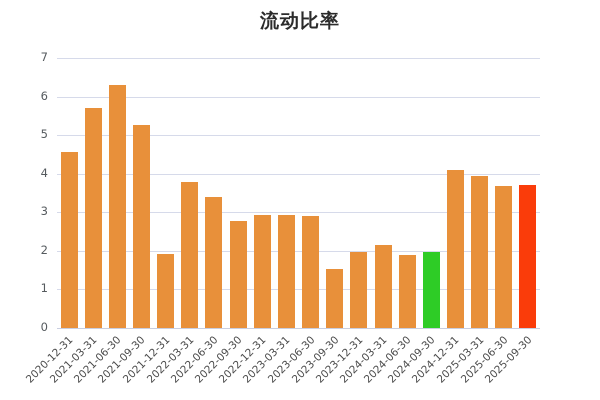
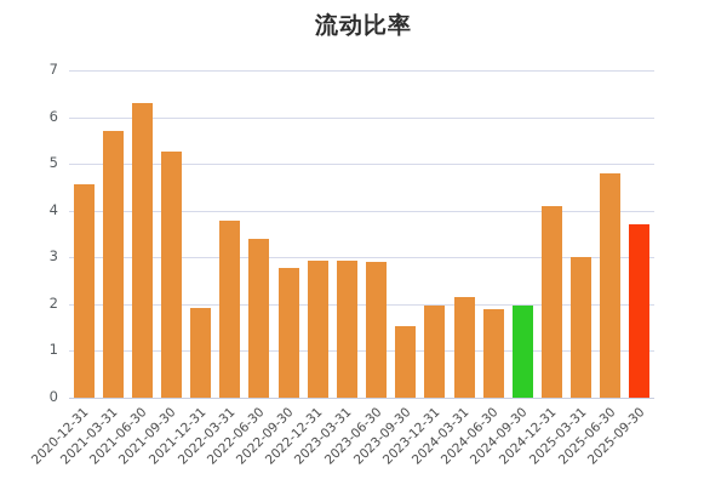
2025-03-31: 4.0 -> 3.0
2025-06-30: 3.7 -> 4.8
